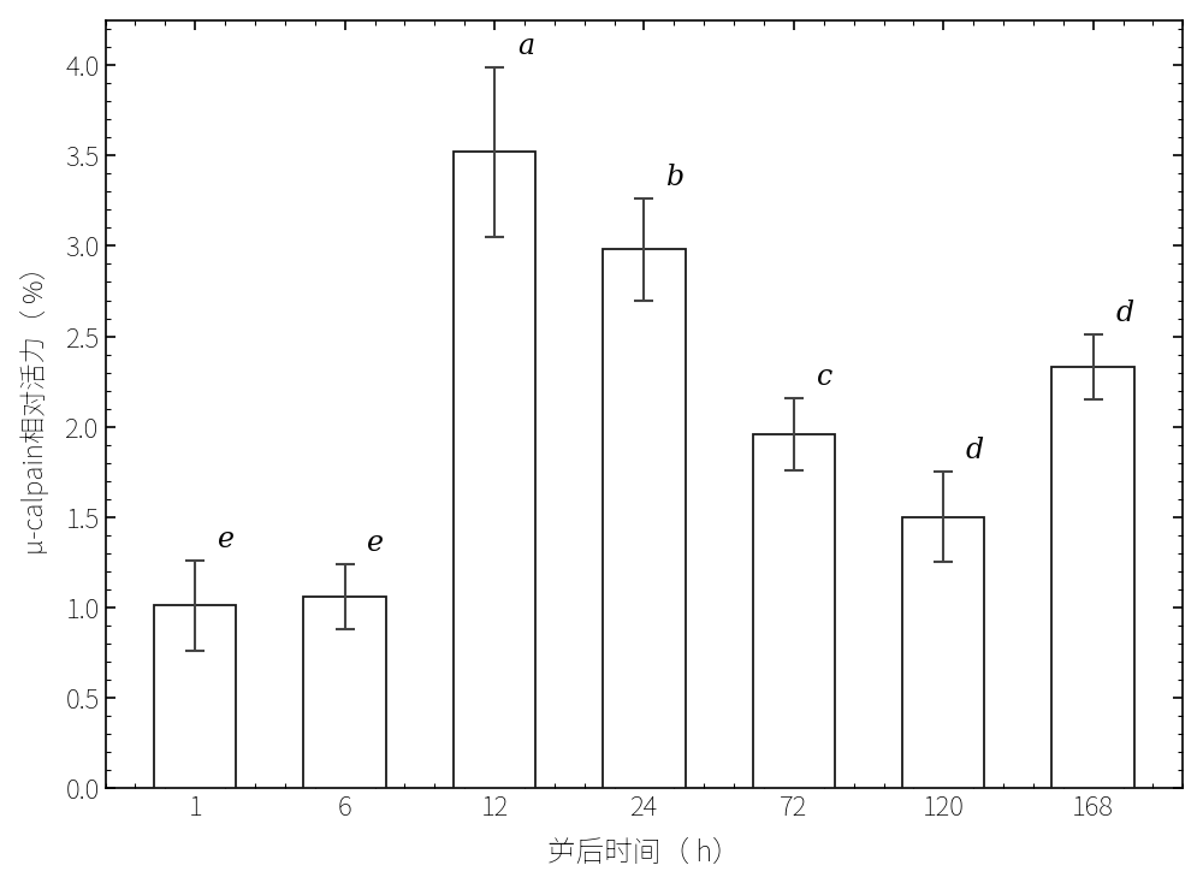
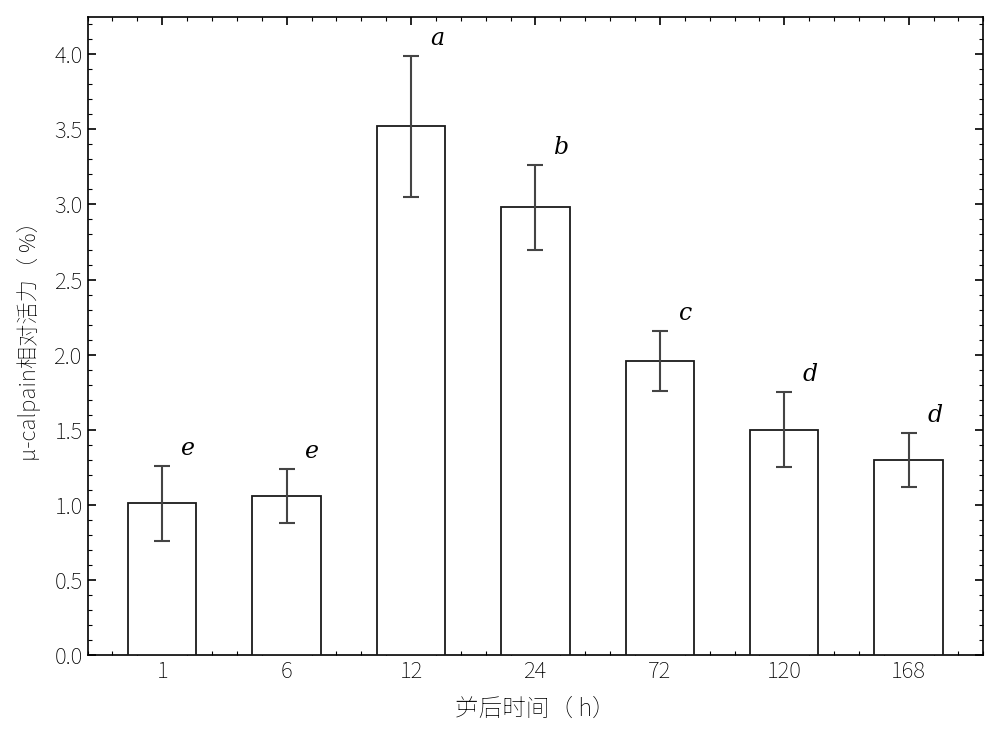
168: 2.33 -> 1.30
